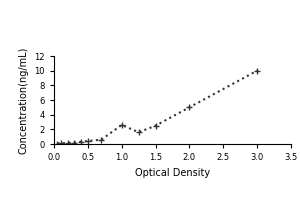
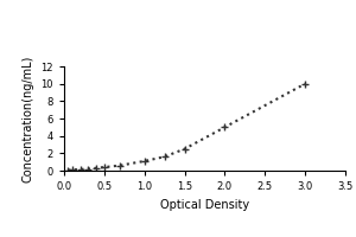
1.0: 2.6 -> 1.1
